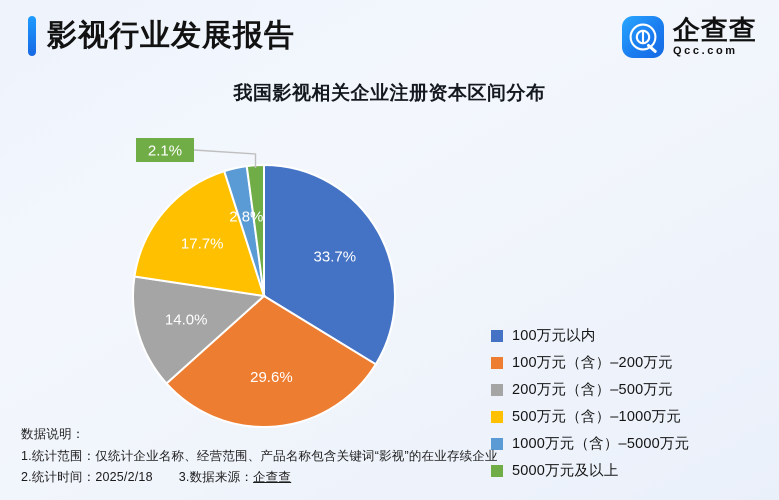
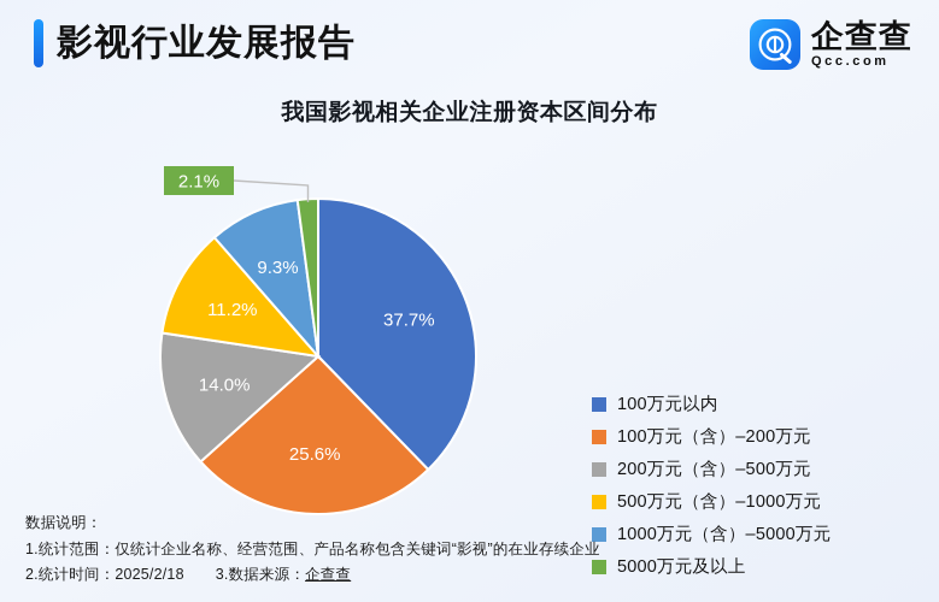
100万元以内: 33.7% -> 37.7%
100万元（含）–200万元: 29.6% -> 25.6%
500万元（含）–1000万元: 17.7% -> 11.2%
1000万元（含）–5000万元: 2.8% -> 9.3%
